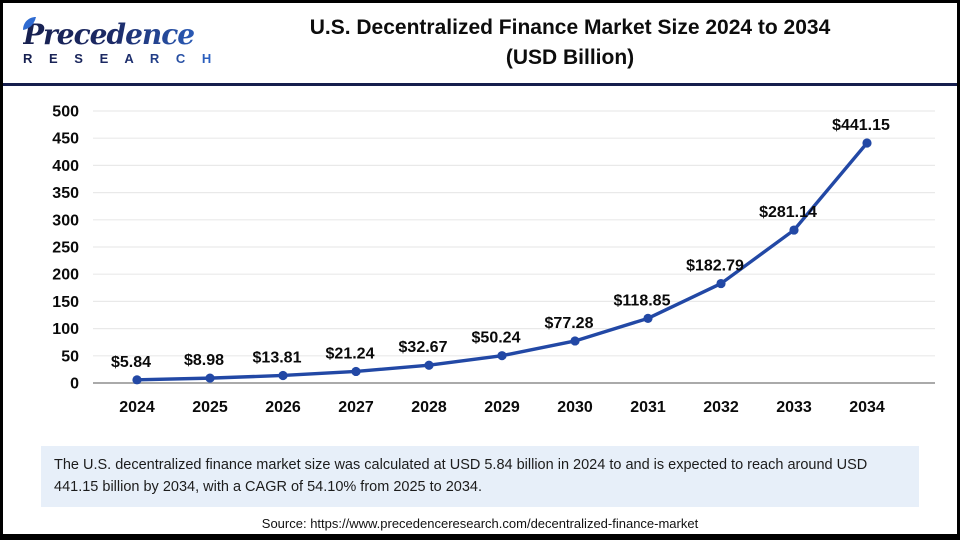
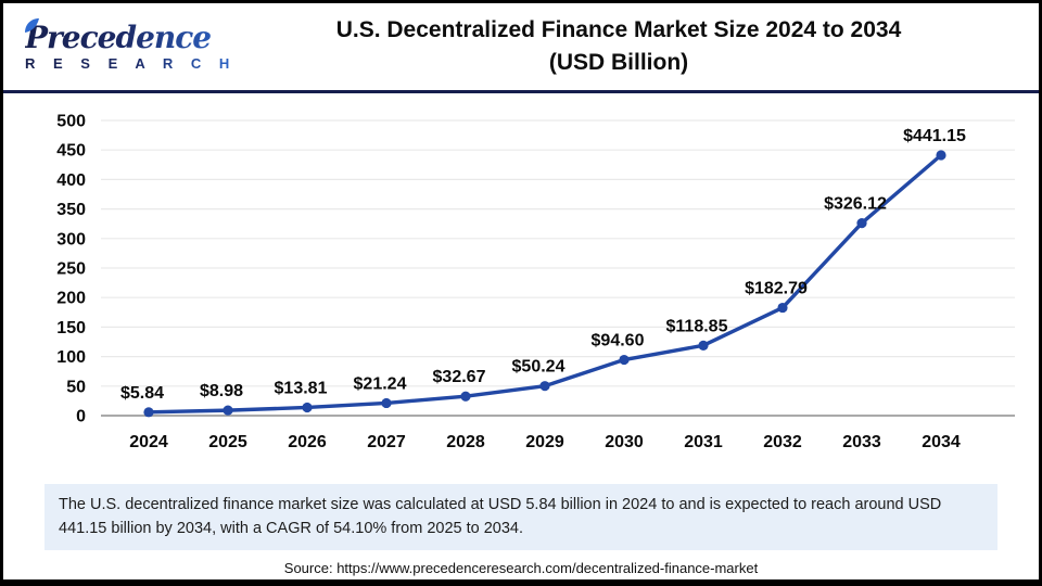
2030: $77.28 -> $94.60
2033: $281.14 -> $326.12
